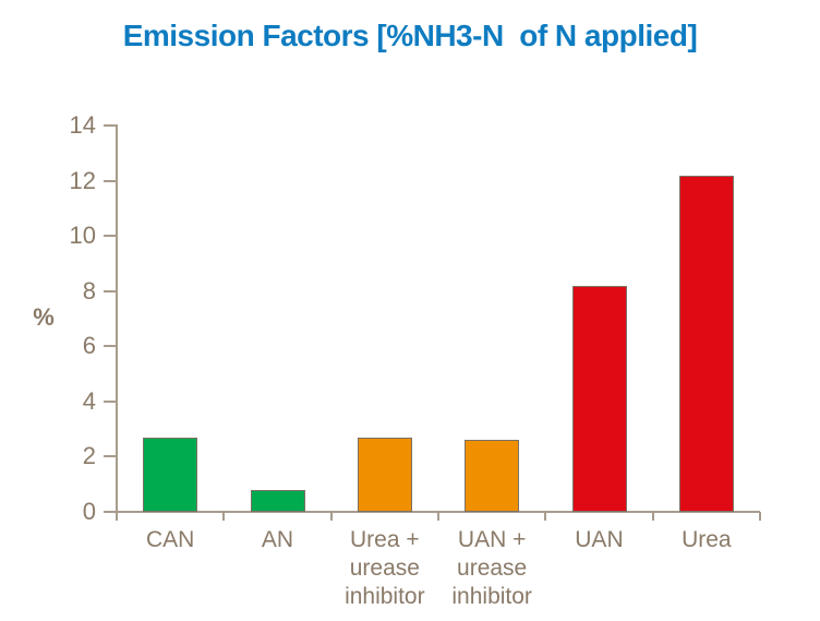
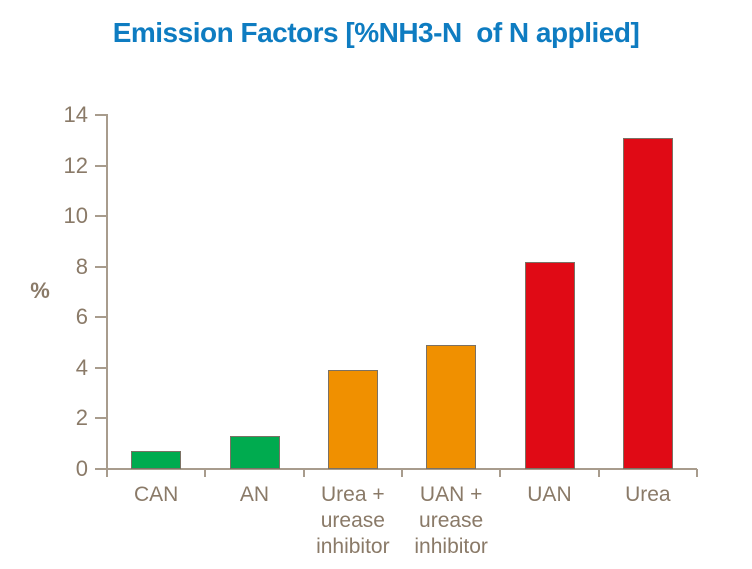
CAN: 2.7 -> 0.7
AN: 0.8 -> 1.3
Urea + urease inhibitor: 2.7 -> 3.9
UAN + urease inhibitor: 2.6 -> 4.9
Urea: 12.2 -> 13.1
